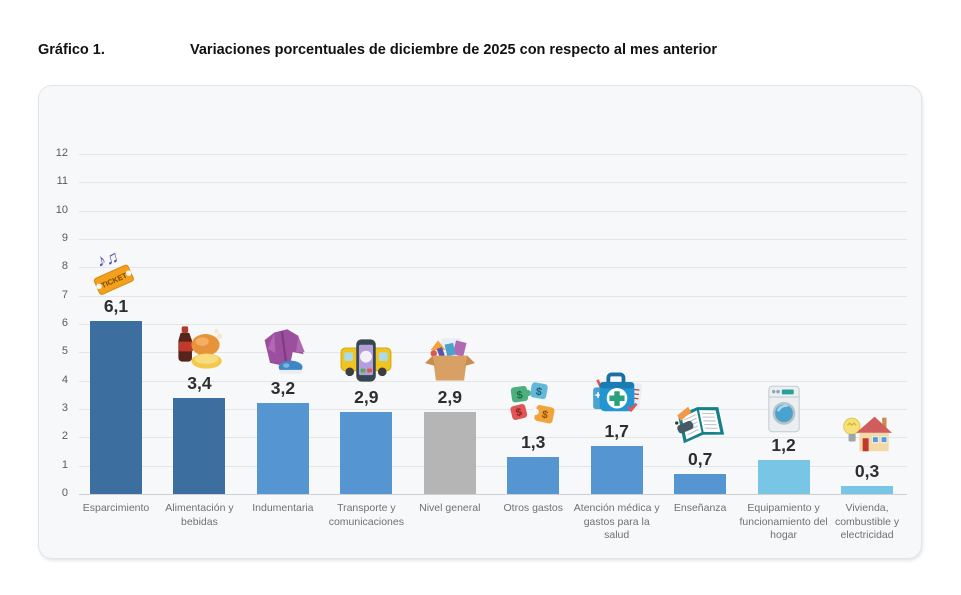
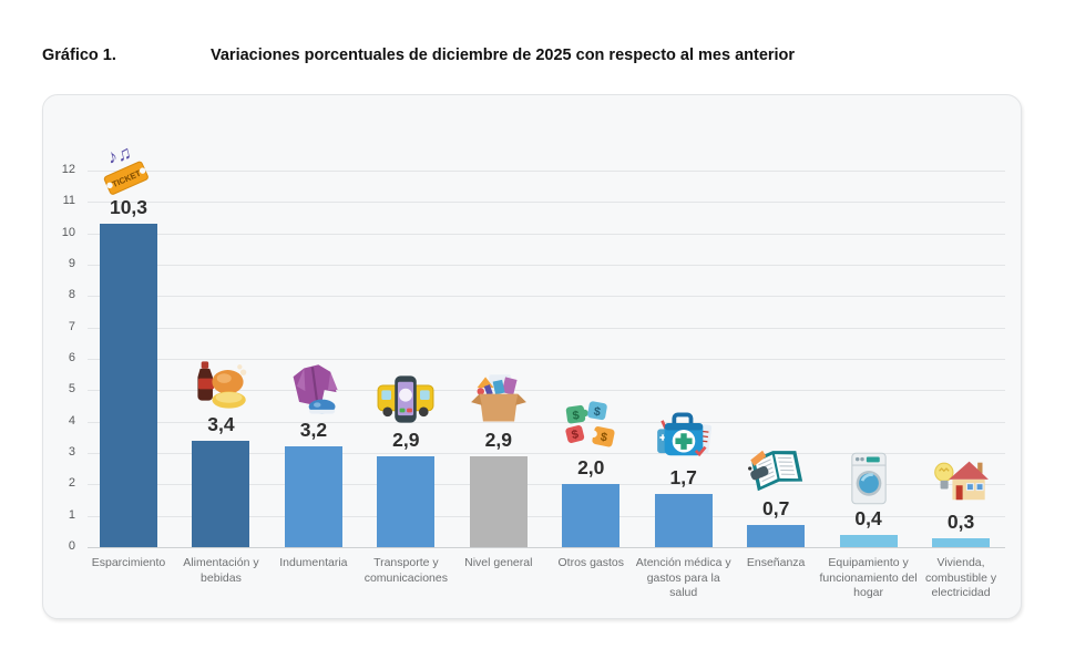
Esparcimiento: 6,1 -> 10,3
Otros gastos: 1,3 -> 2,0
Equipamiento y funcionamiento del hogar: 1,2 -> 0,4
